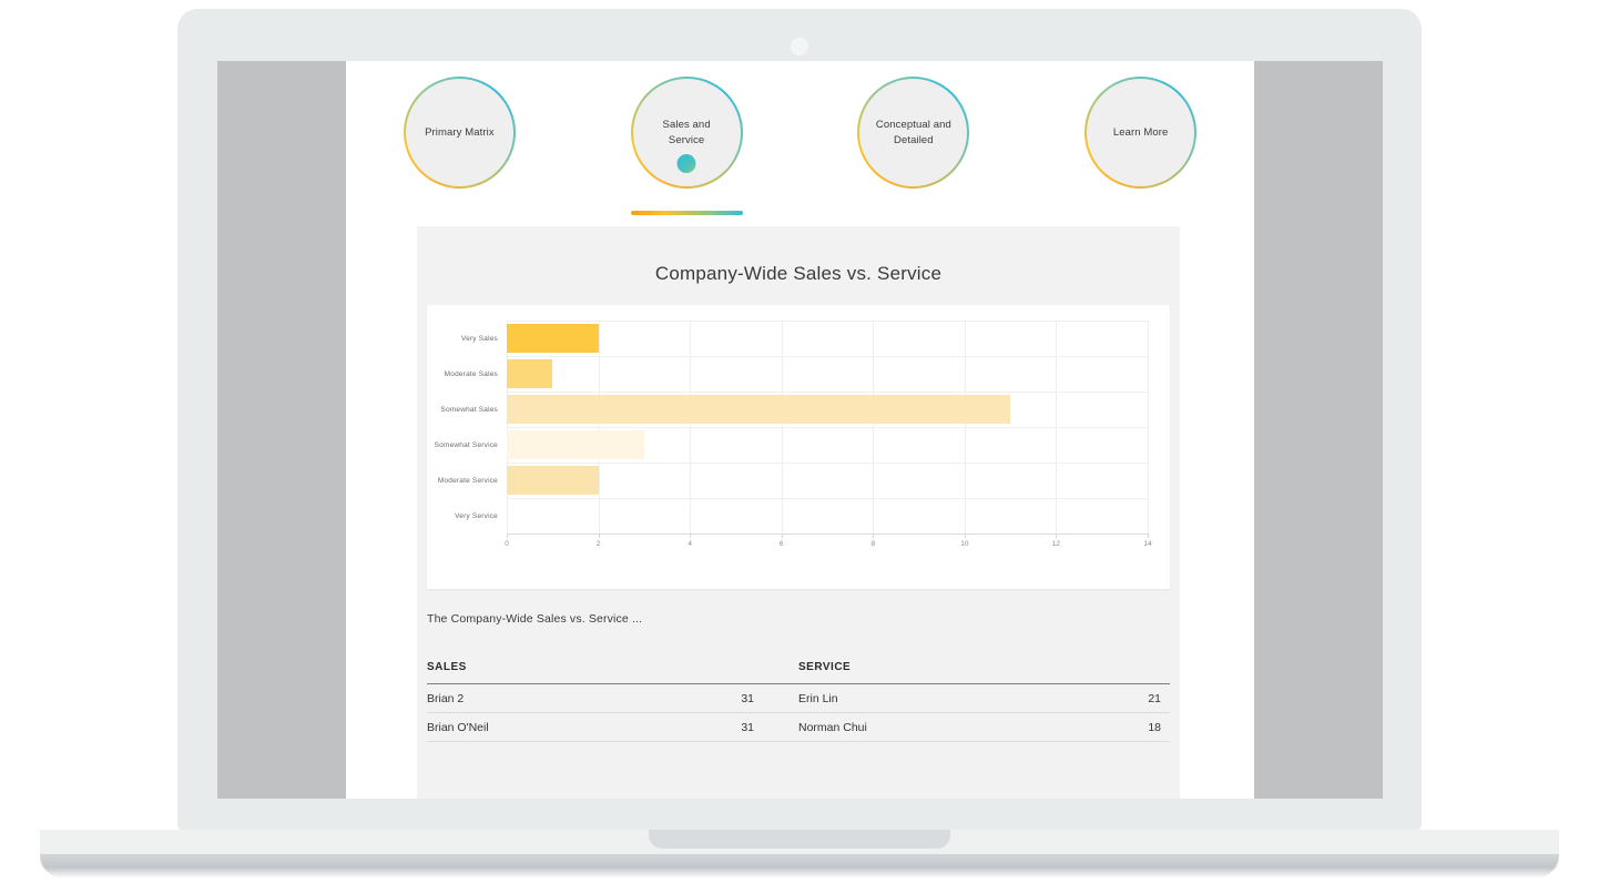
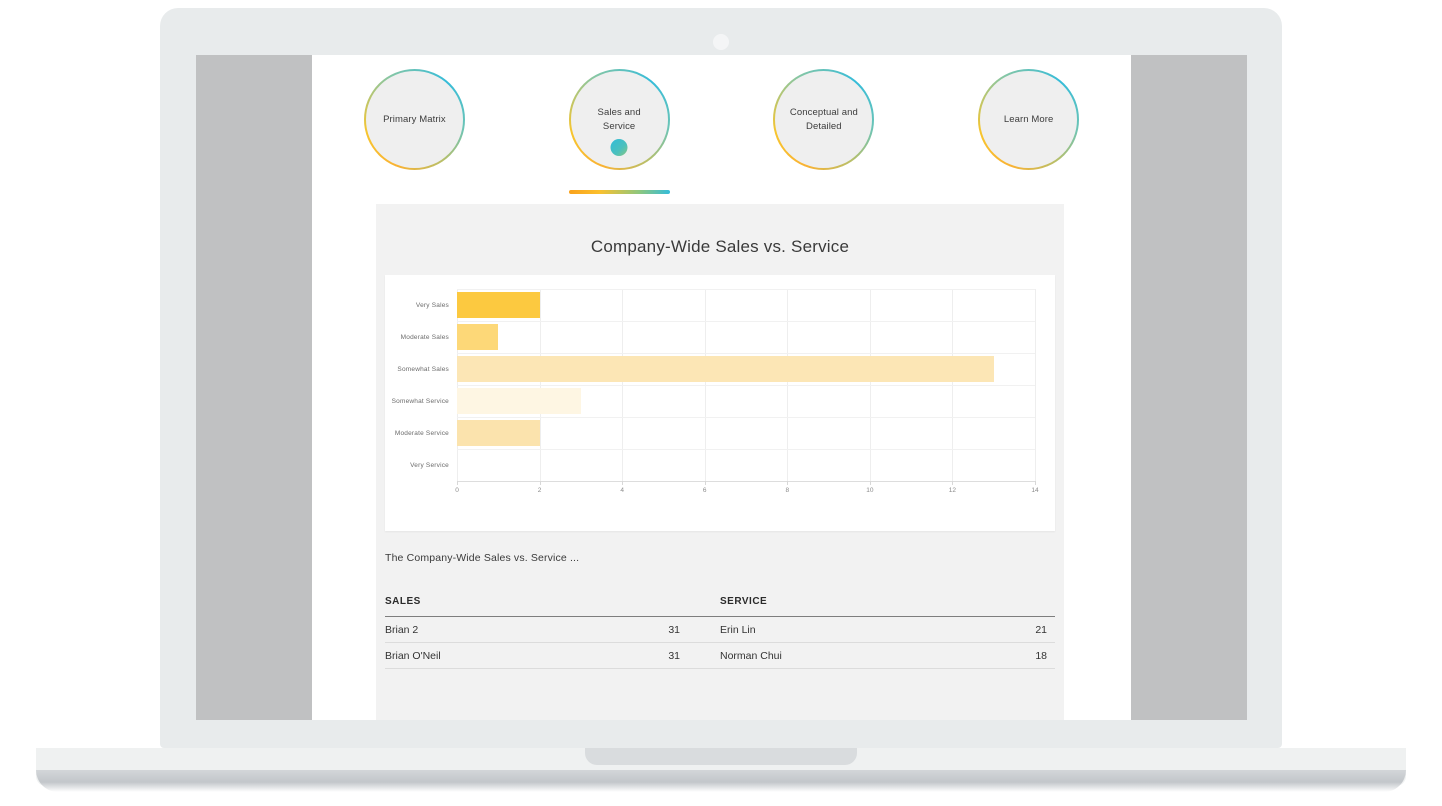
Somewhat Sales: 11 -> 13
